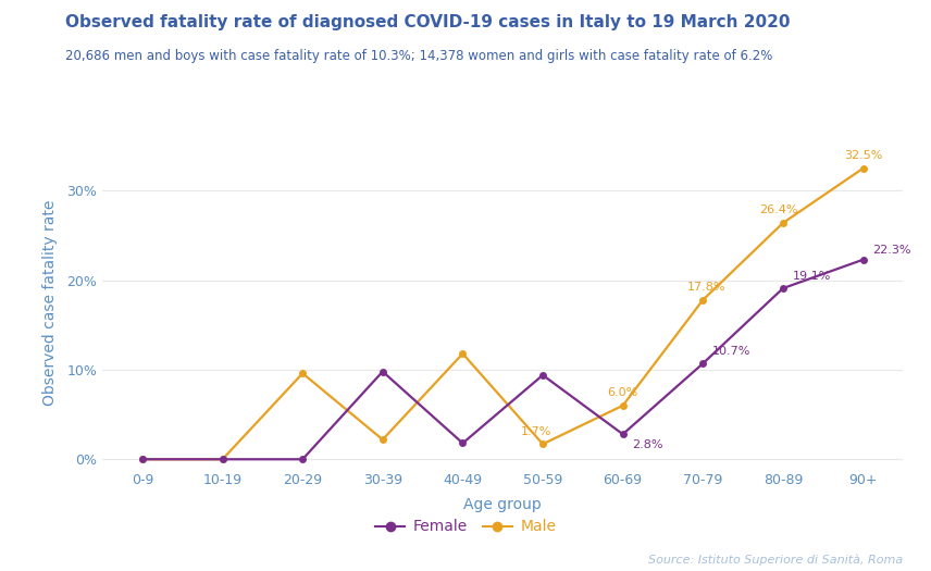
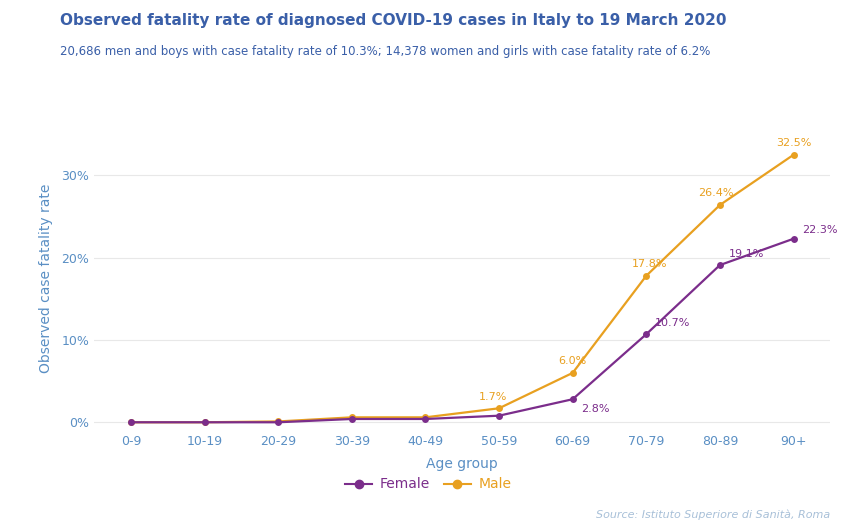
Male/20-29: 9.6% -> 0.1%
Female/30-39: 9.8% -> 0.4%
Male/30-39: 2.2% -> 0.6%
Female/40-49: 1.8% -> 0.4%
Male/40-49: 11.8% -> 0.6%
Female/50-59: 9.4% -> 0.8%
